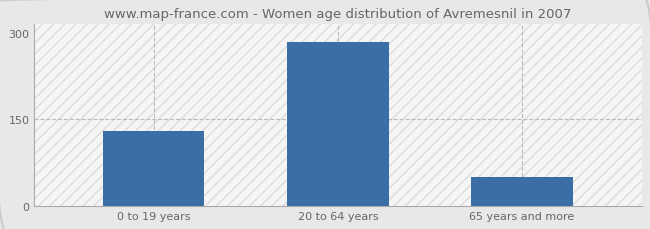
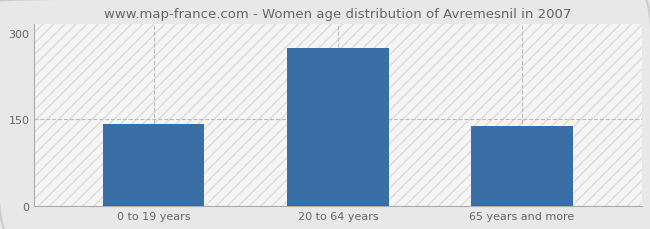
0 to 19 years: 130 -> 142
20 to 64 years: 285 -> 274
65 years and more: 50 -> 138
